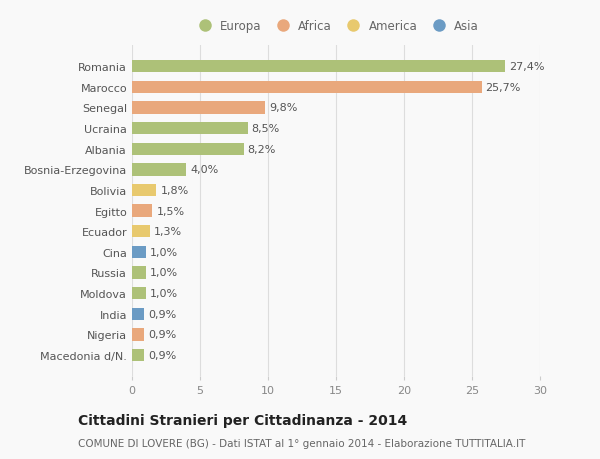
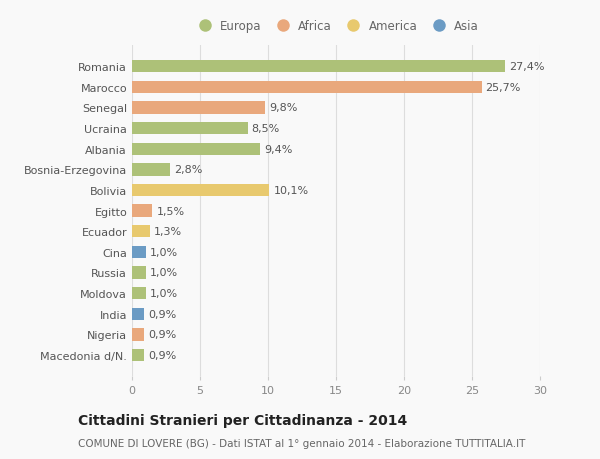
Albania: 8,2% -> 9,4%
Bosnia-Erzegovina: 4,0% -> 2,8%
Bolivia: 1,8% -> 10,1%
